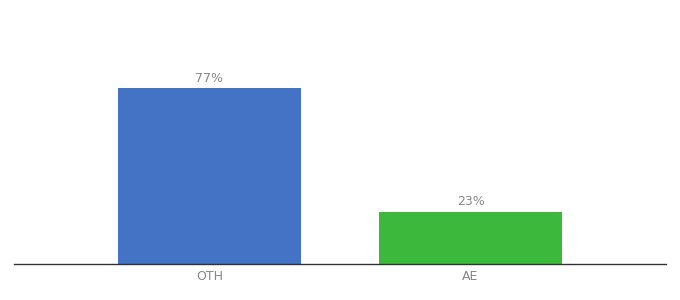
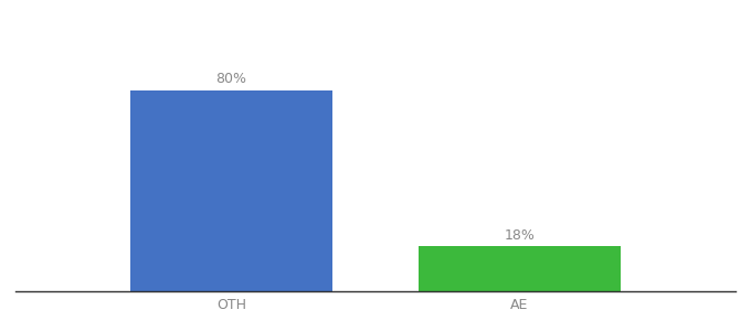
OTH: 77% -> 80%
AE: 23% -> 18%
